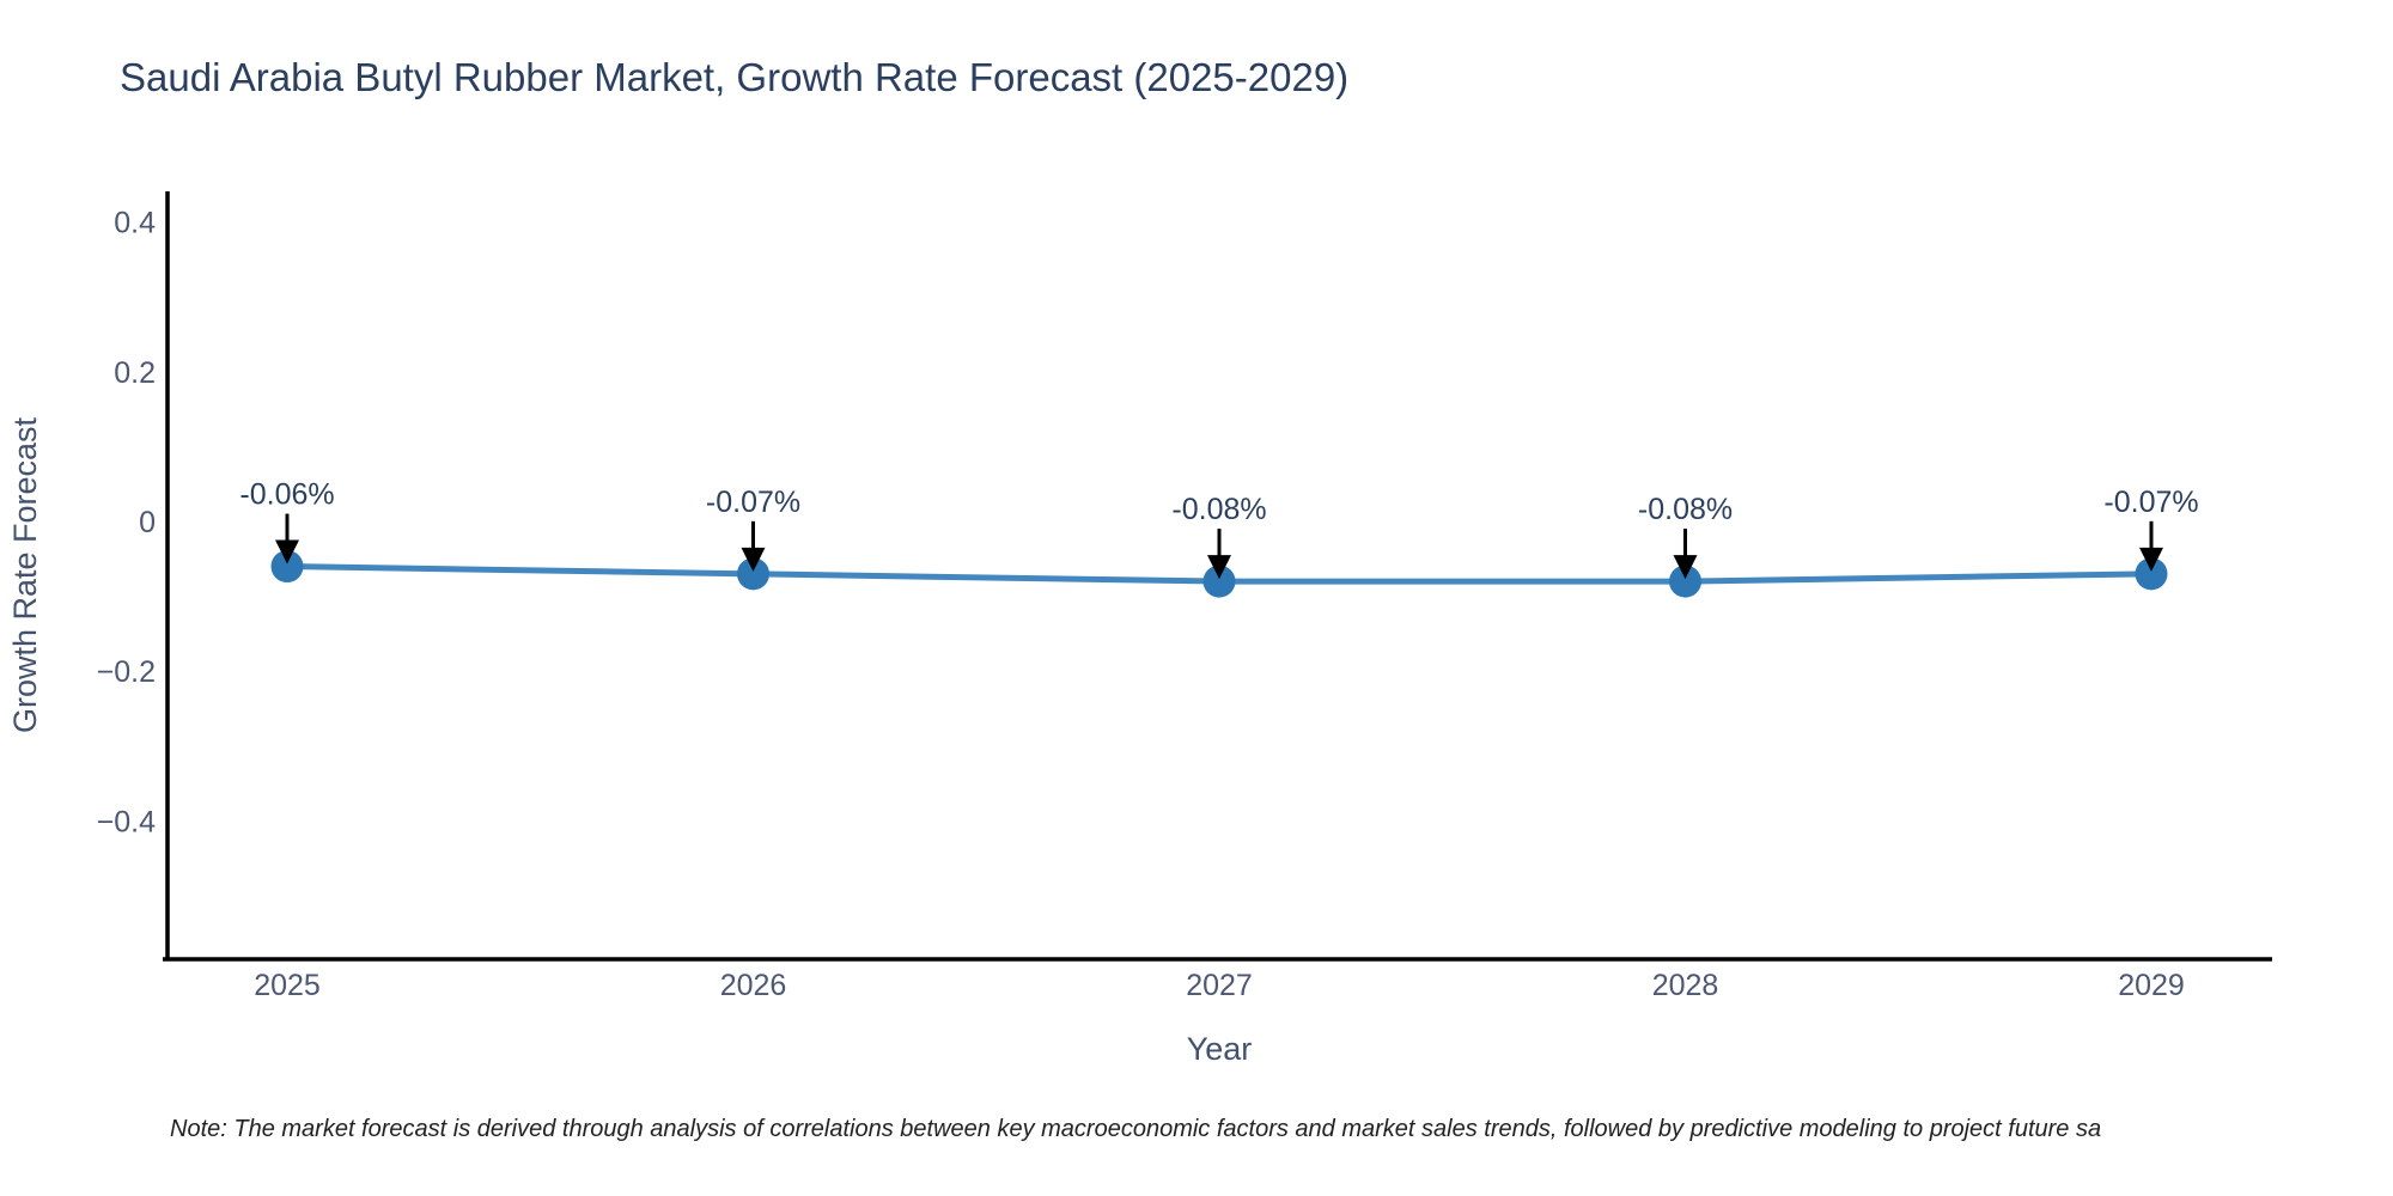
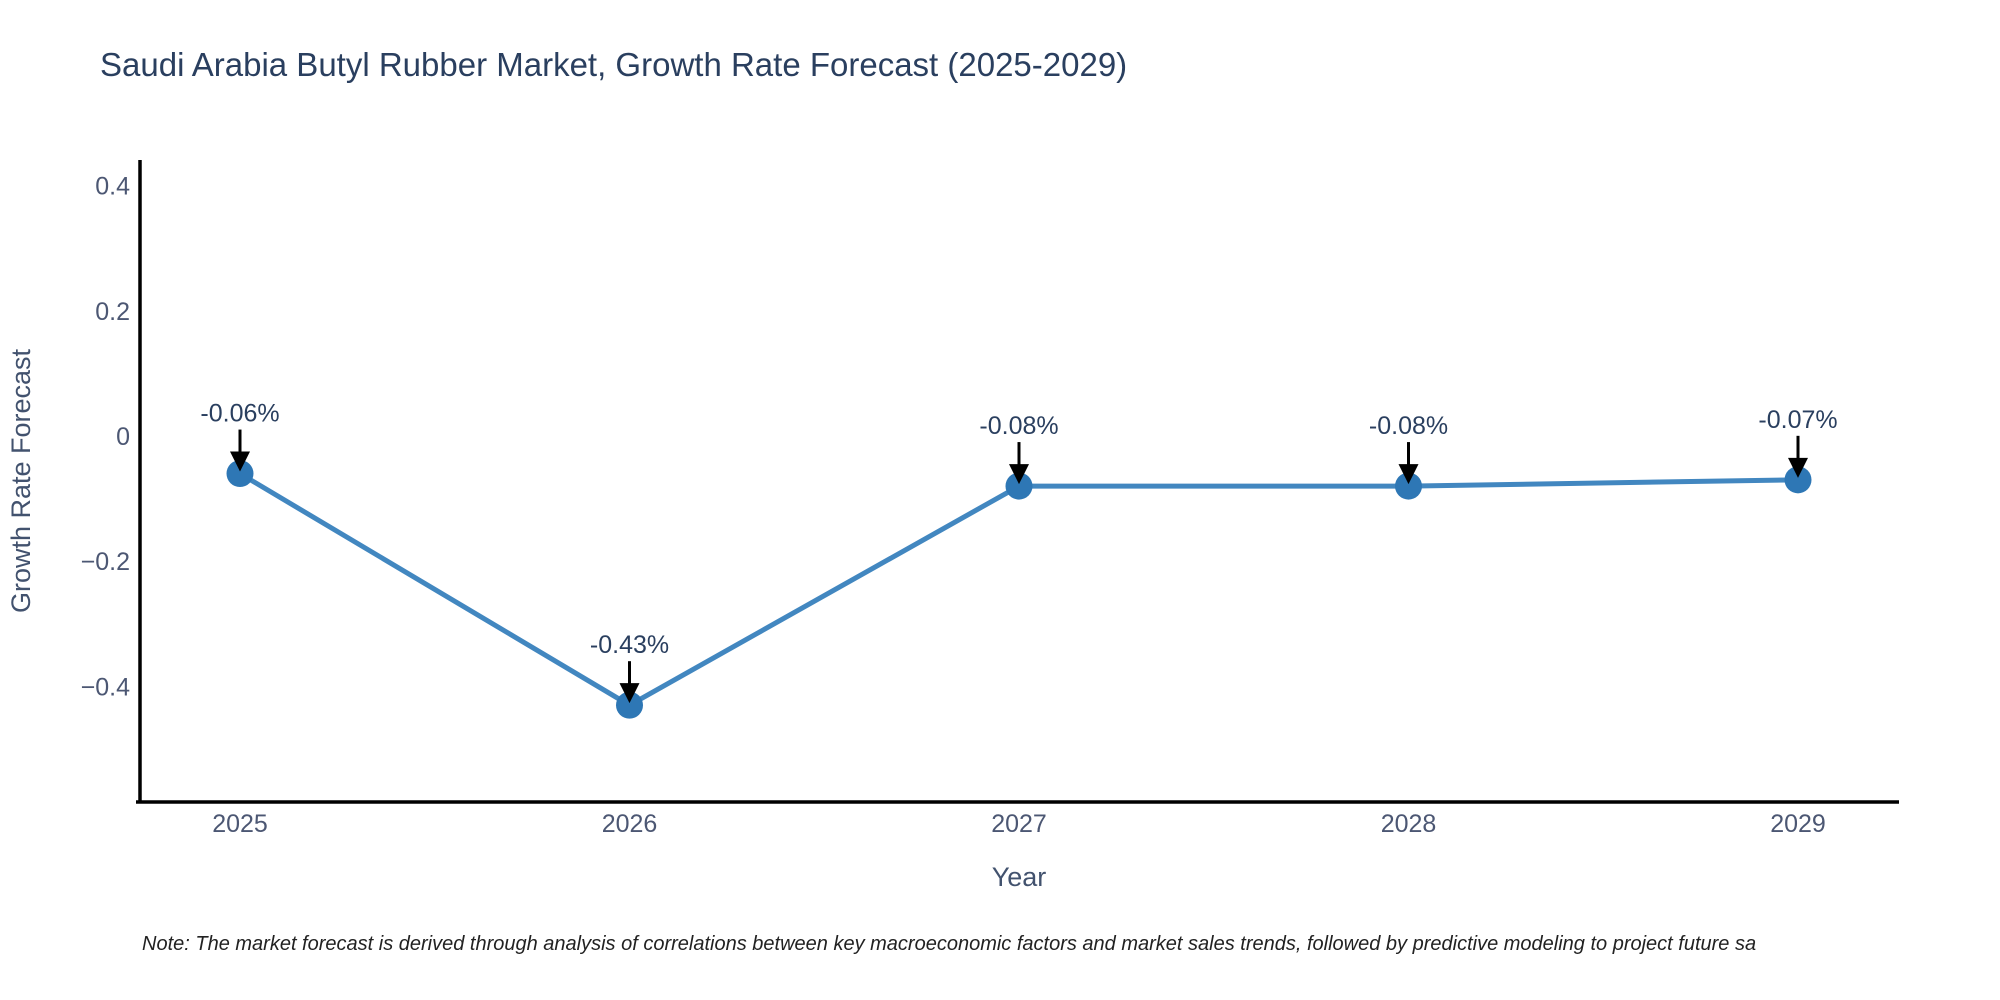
2026: -0.07% -> -0.43%
